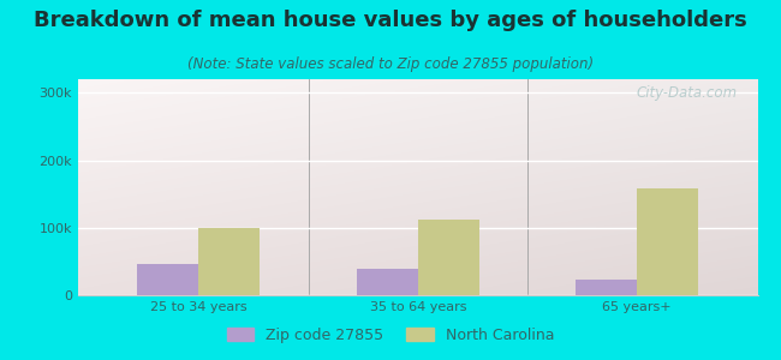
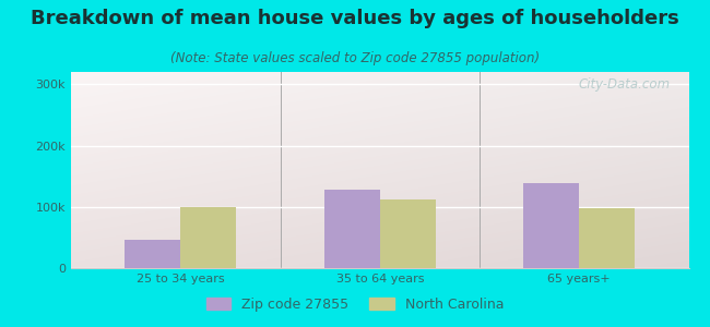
Zip code 27855/35 to 64 years: 40k -> 128k
Zip code 27855/65 years+: 24k -> 138k
North Carolina/65 years+: 158k -> 97k
